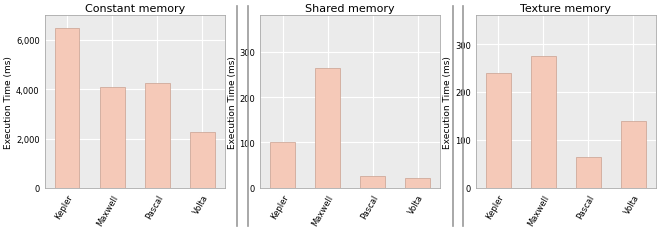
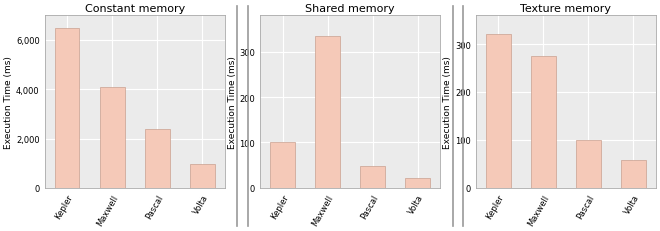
Constant memory/Pascal: 4,250 -> 2,400
Constant memory/Volta: 2,250 -> 950
Shared memory/Maxwell: 265 -> 335
Shared memory/Pascal: 25 -> 48
Texture memory/Kepler: 240 -> 320
Texture memory/Pascal: 65 -> 100
Texture memory/Volta: 140 -> 58
